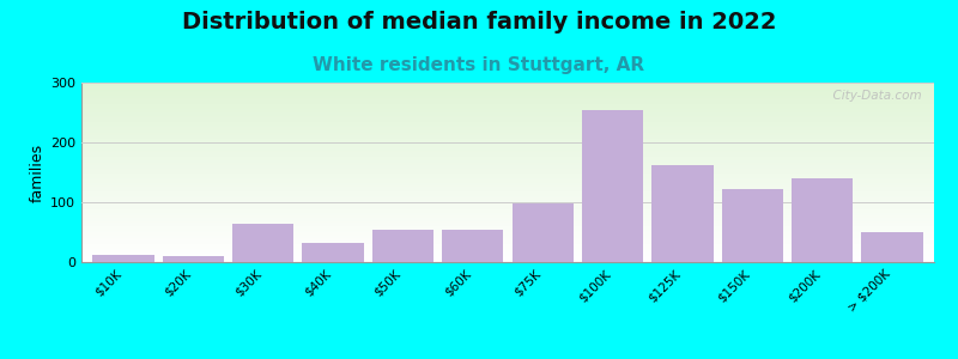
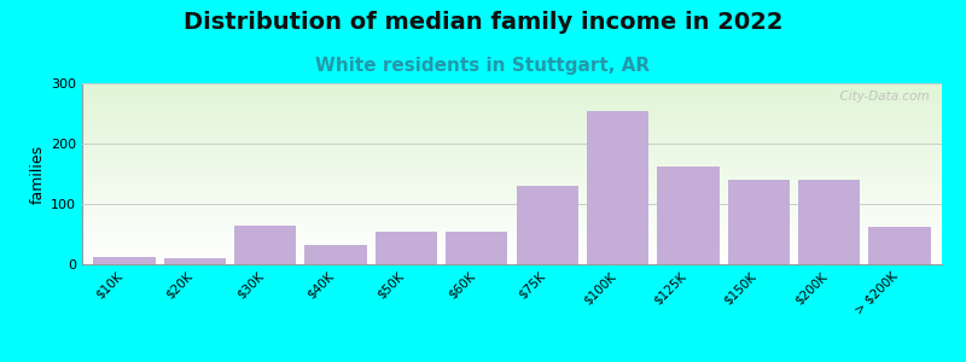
$75K: 98 -> 130
$150K: 122 -> 140
> $200K: 50 -> 62
